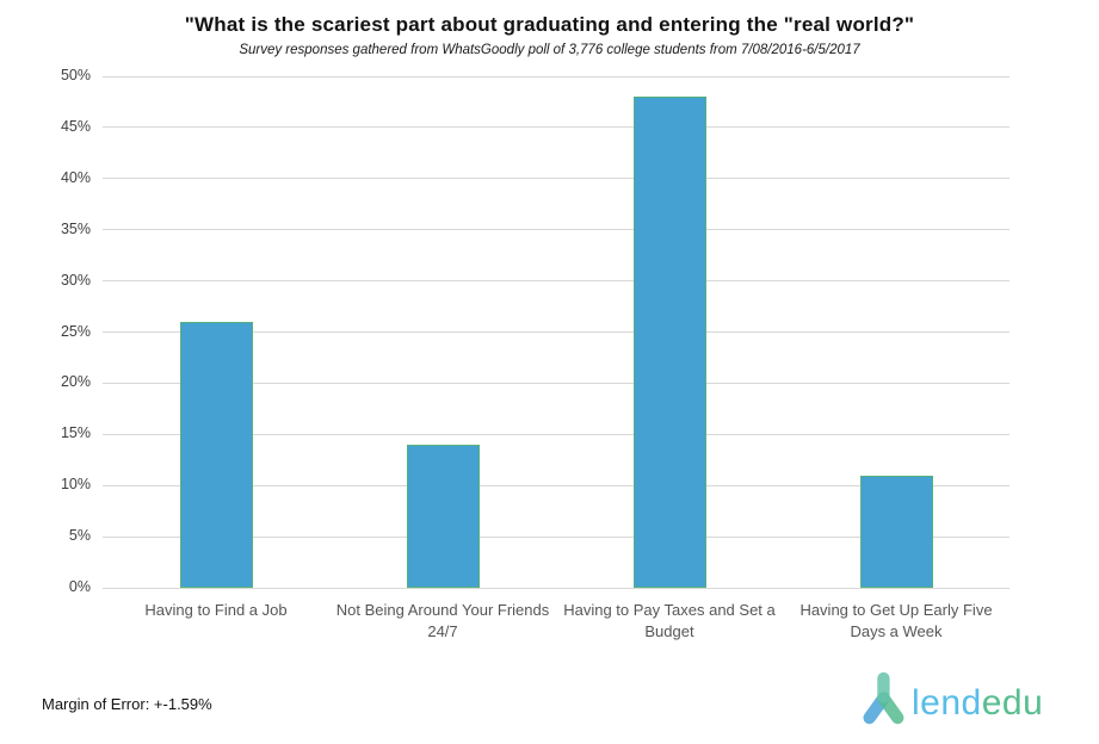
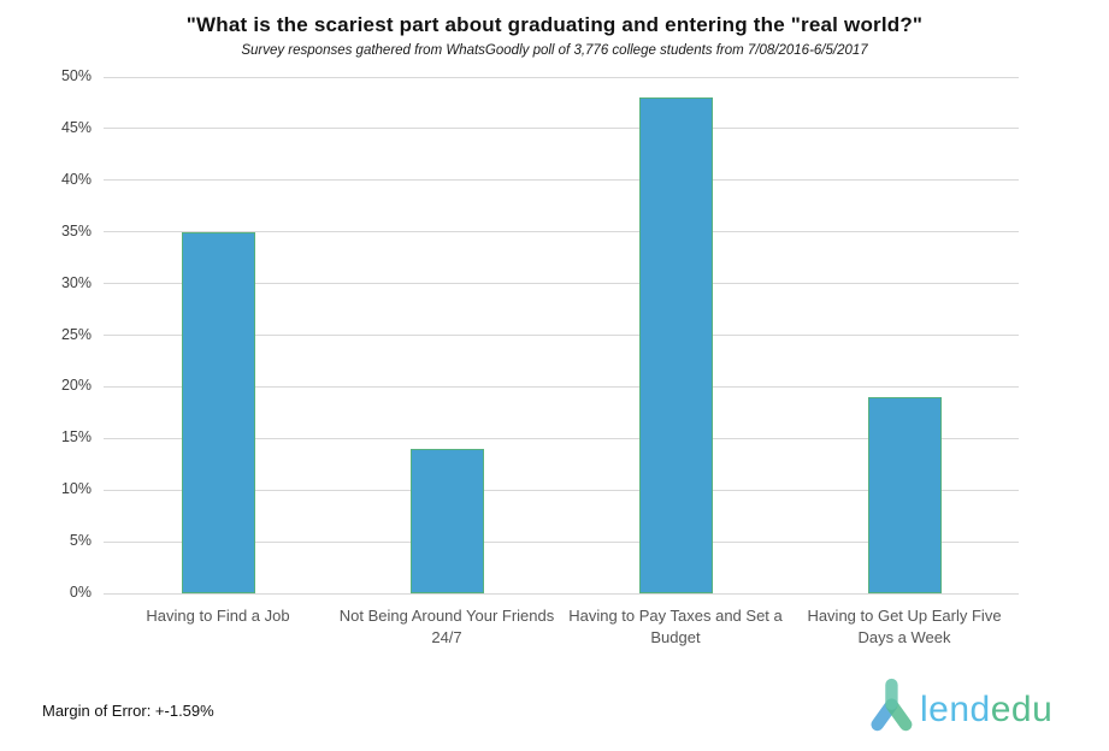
Having to Find a Job: 26% -> 35%
Having to Get Up Early Five Days a Week: 11% -> 19%
